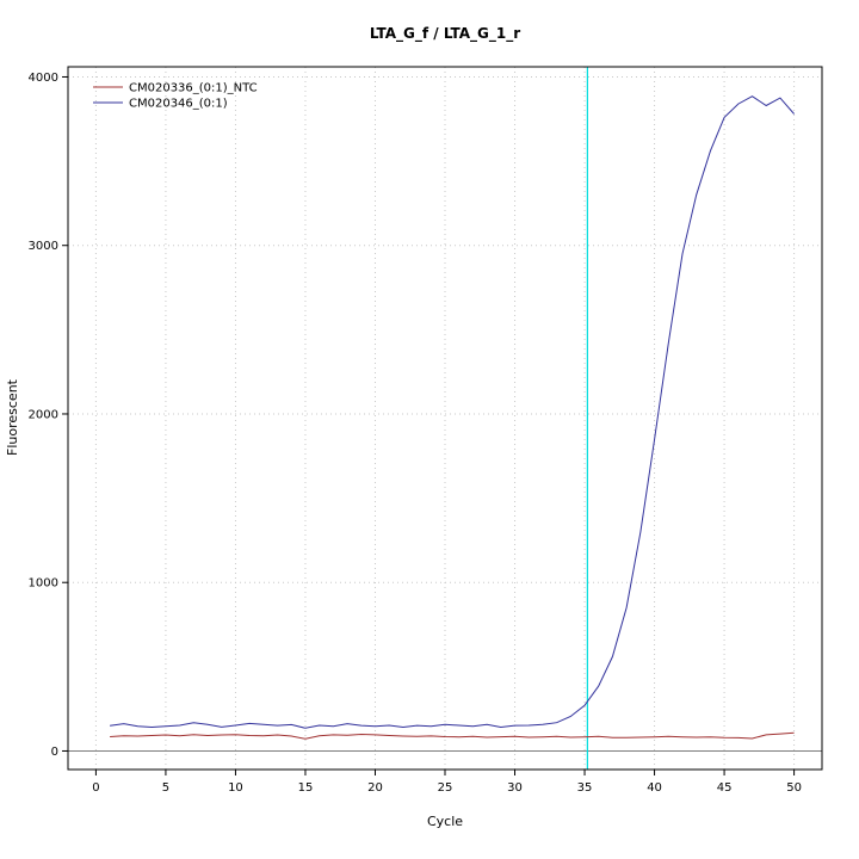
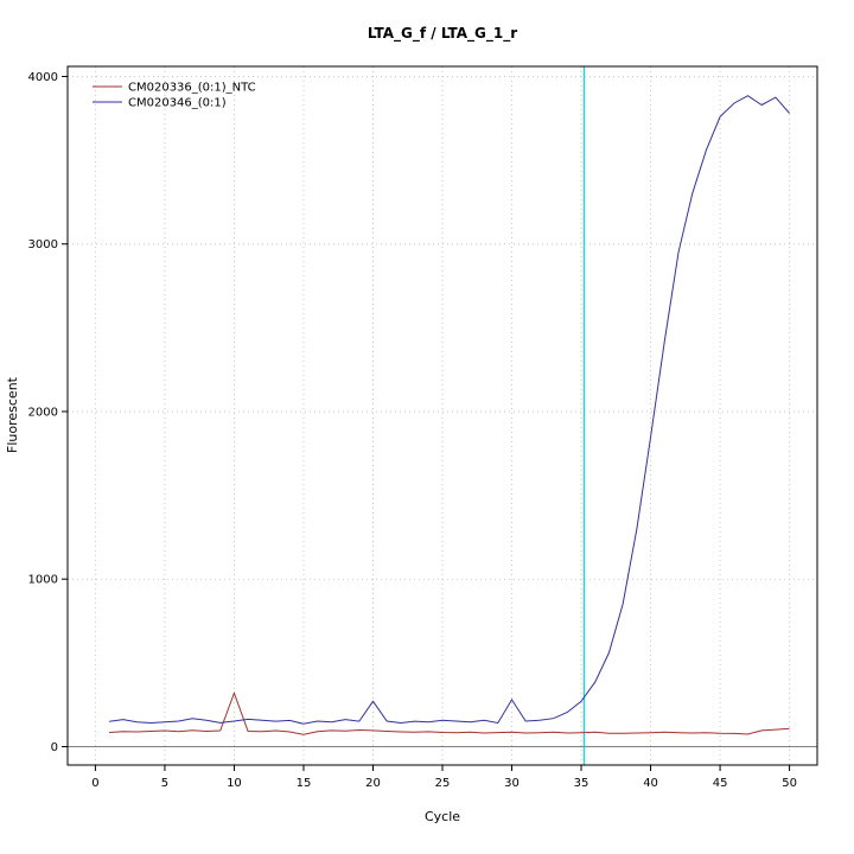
CM020336_(0:1)_NTC/10: 100 -> 320
CM020346_(0:1)/20: 150 -> 270
CM020346_(0:1)/30: 150 -> 280
